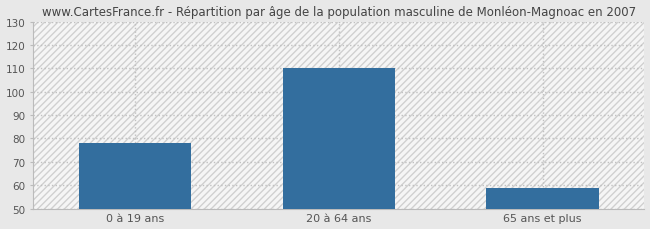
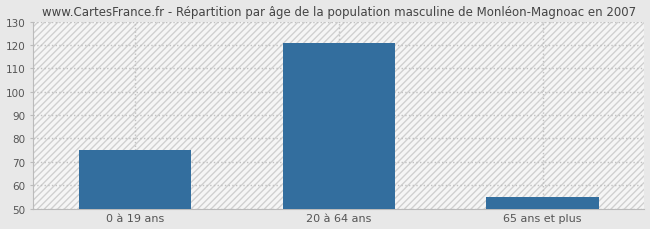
0 à 19 ans: 78 -> 75
20 à 64 ans: 110 -> 121
65 ans et plus: 59 -> 55
